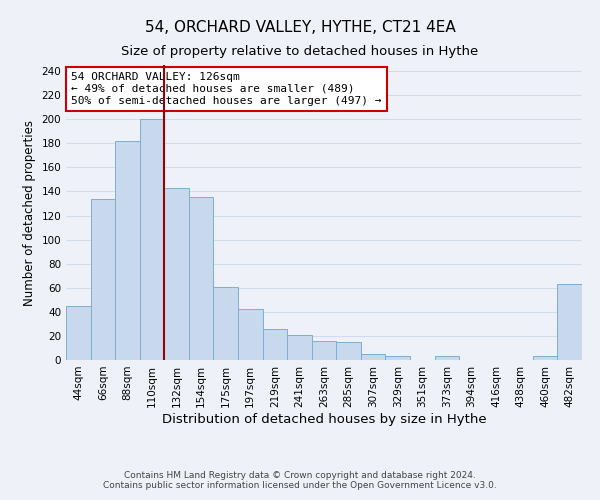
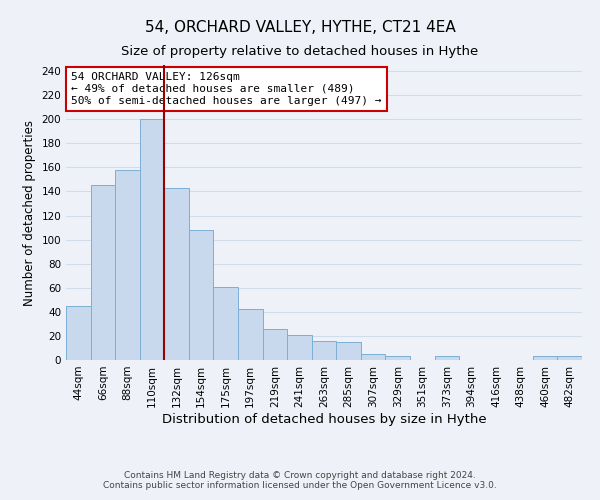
66sqm: 134 -> 145
88sqm: 182 -> 158
154sqm: 135 -> 108
482sqm: 63 -> 3
